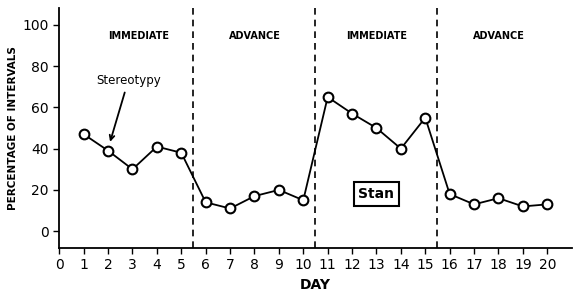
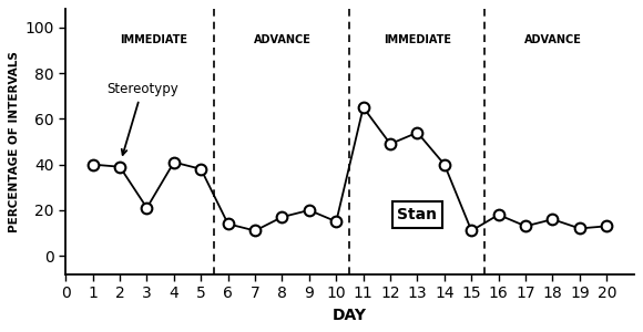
1: 47 -> 40
3: 30 -> 21
12: 57 -> 49
13: 50 -> 54
15: 55 -> 11
